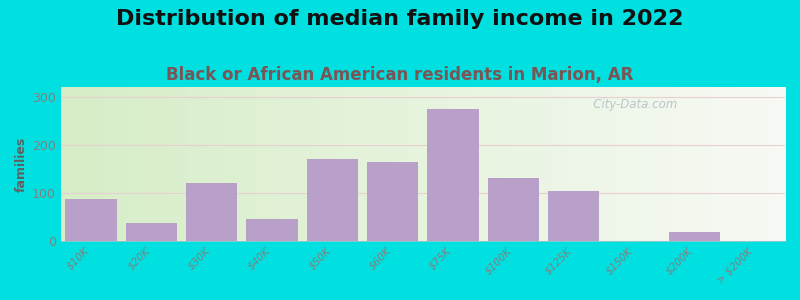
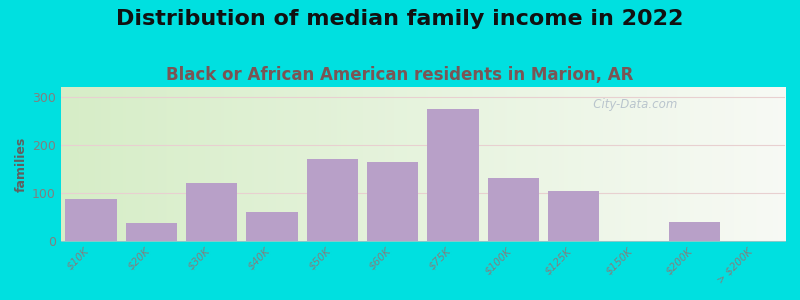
$40K: 45 -> 60
$200K: 18 -> 40
